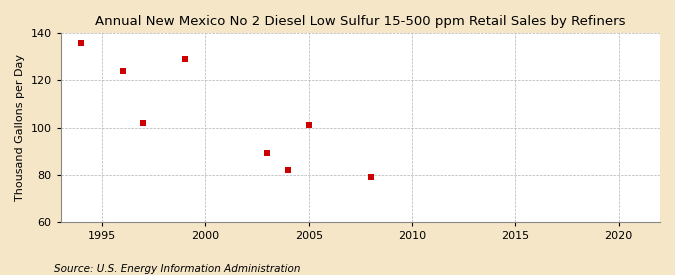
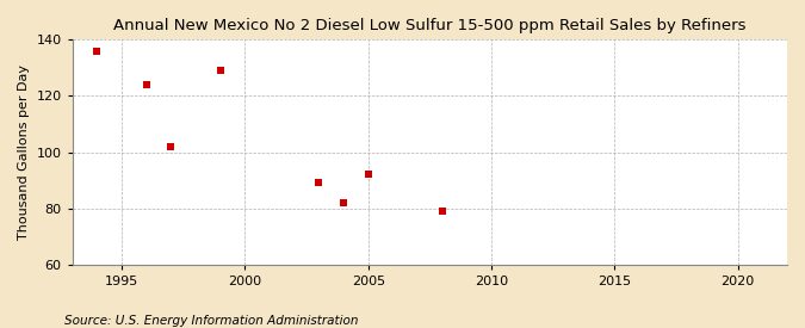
2005: 101 -> 92
